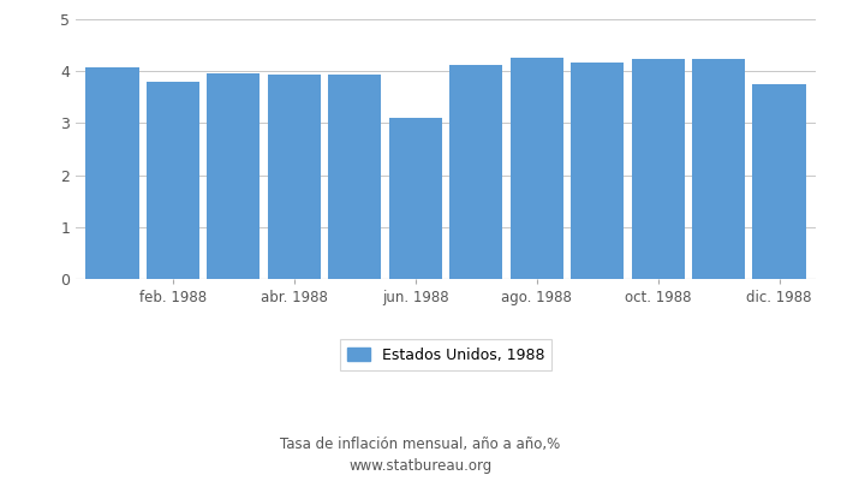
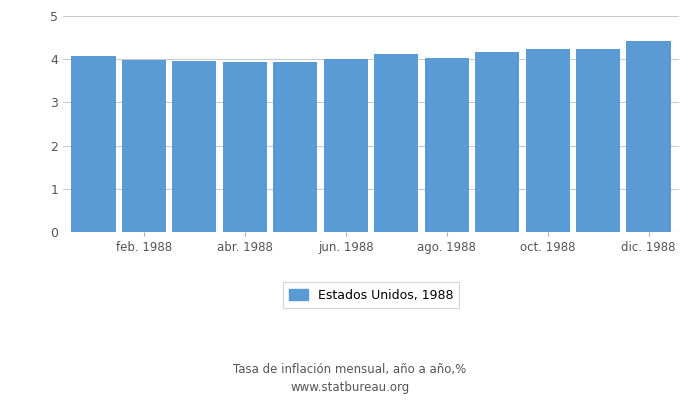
feb. 1988: 3.80 -> 3.97
jun. 1988: 3.10 -> 4.01
ago. 1988: 4.25 -> 4.03
dic. 1988: 3.75 -> 4.42
